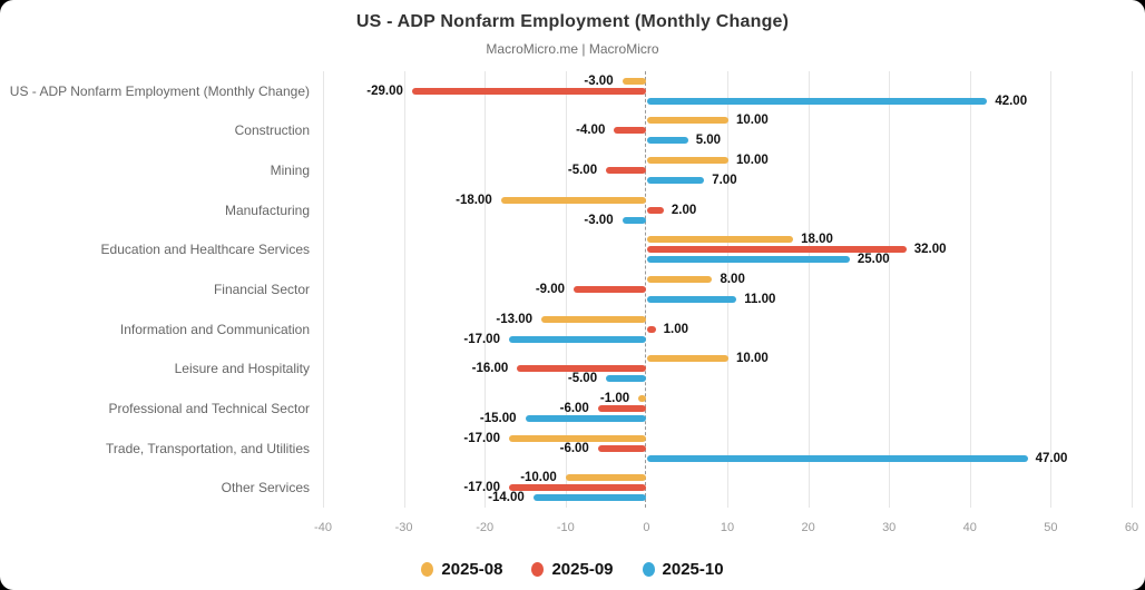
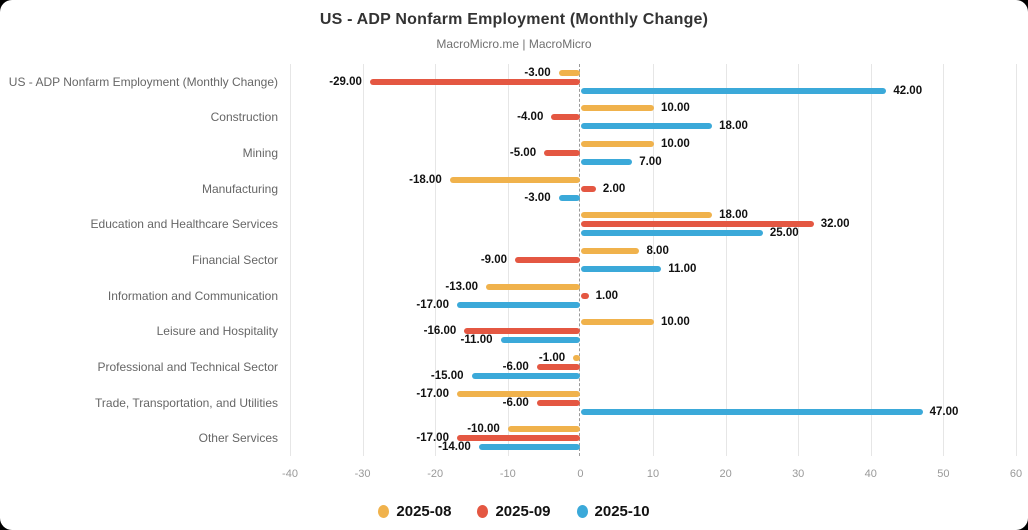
2025-10/Construction: 5.00 -> 18.00
2025-10/Leisure and Hospitality: -5.00 -> -11.00
